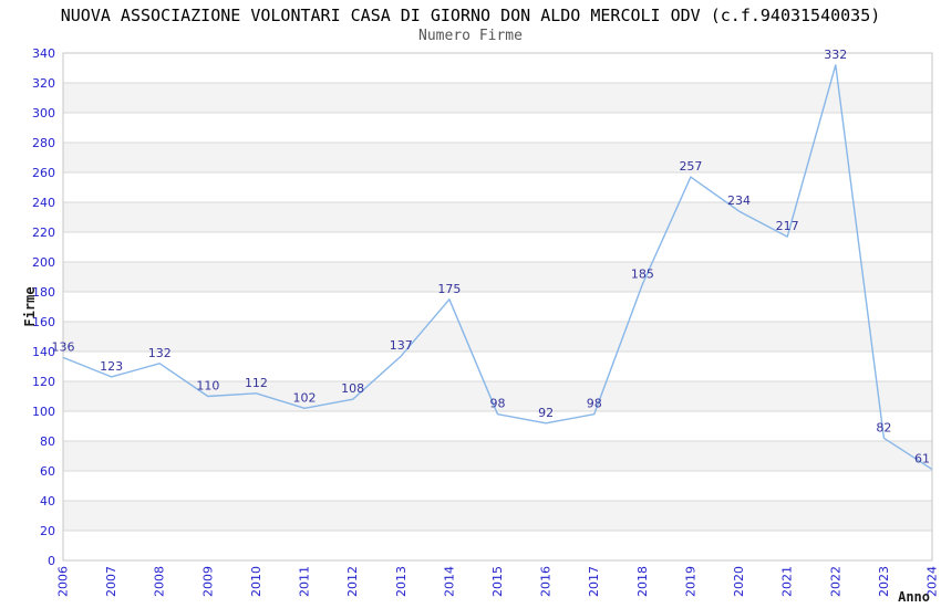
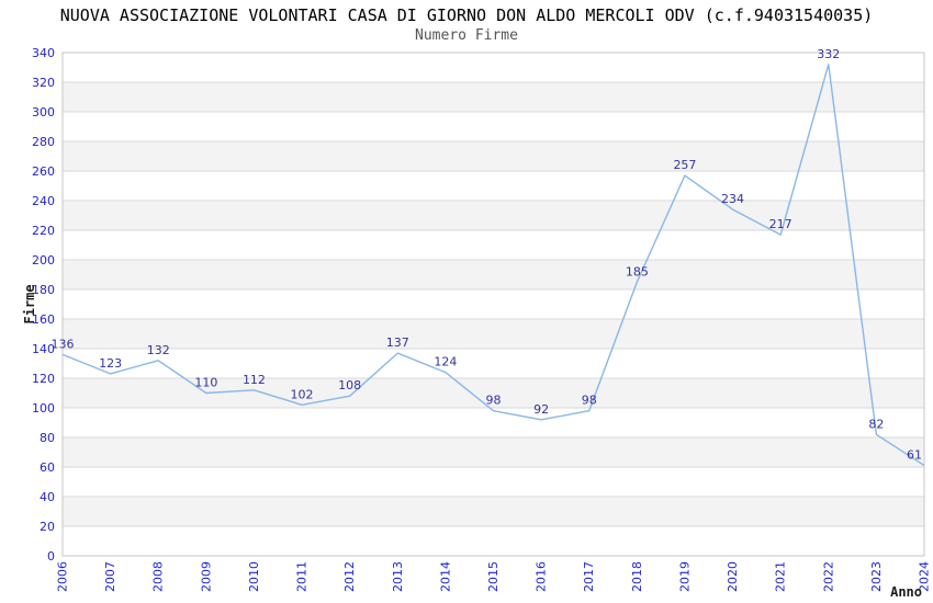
2014: 175 -> 124
